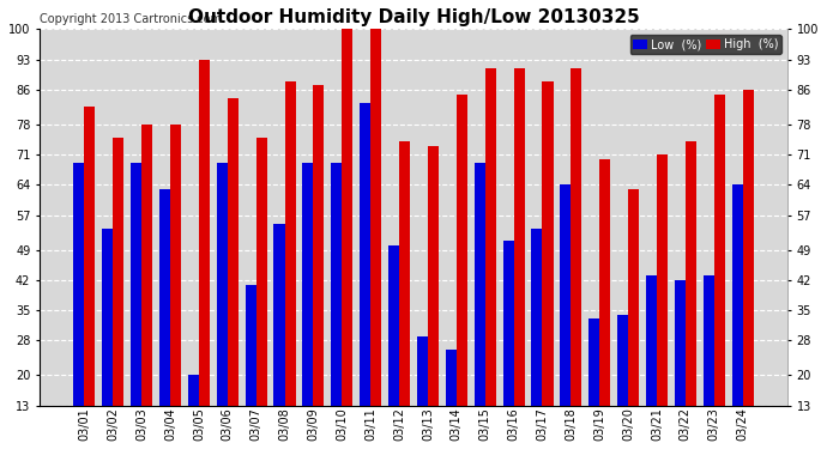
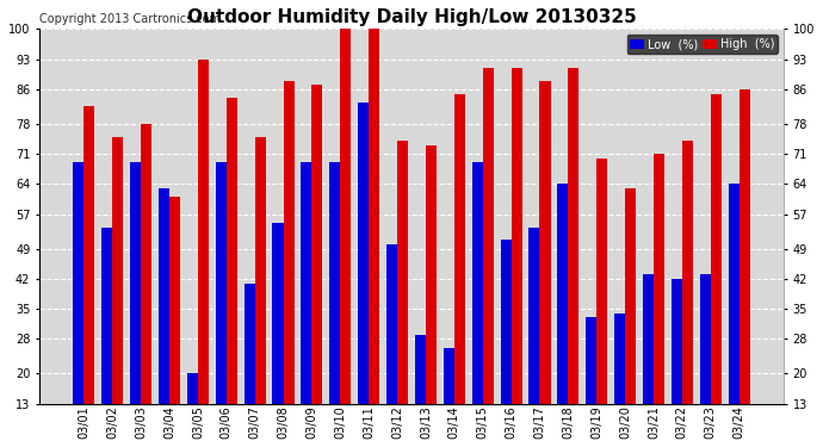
High (%)/03/04: 78 -> 61
